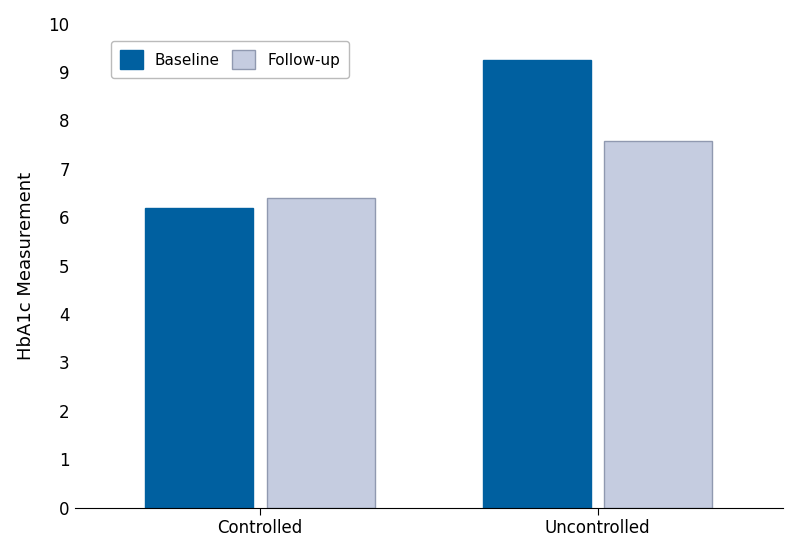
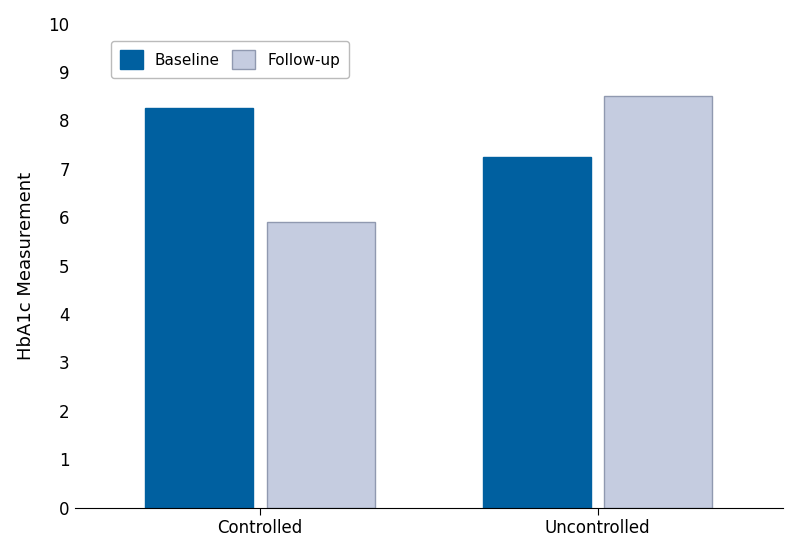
Baseline/Controlled: 6.20 -> 8.25
Follow-up/Controlled: 6.40 -> 5.90
Baseline/Uncontrolled: 9.25 -> 7.25
Follow-up/Uncontrolled: 7.57 -> 8.50
